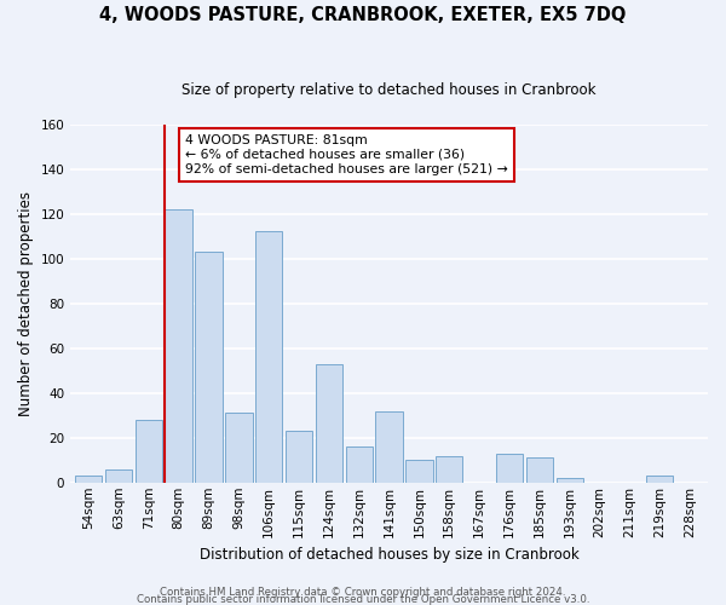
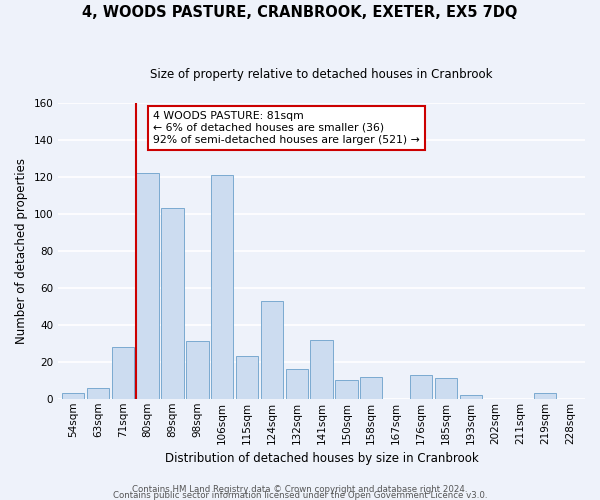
106sqm: 112 -> 121
